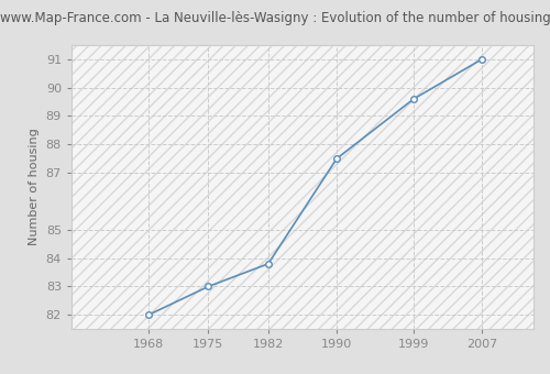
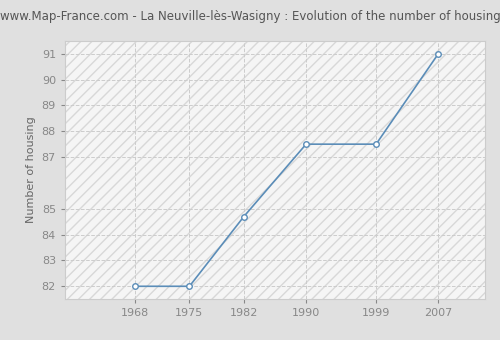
1975: 83.0 -> 82.0
1982: 83.8 -> 84.7
1999: 89.6 -> 87.5
